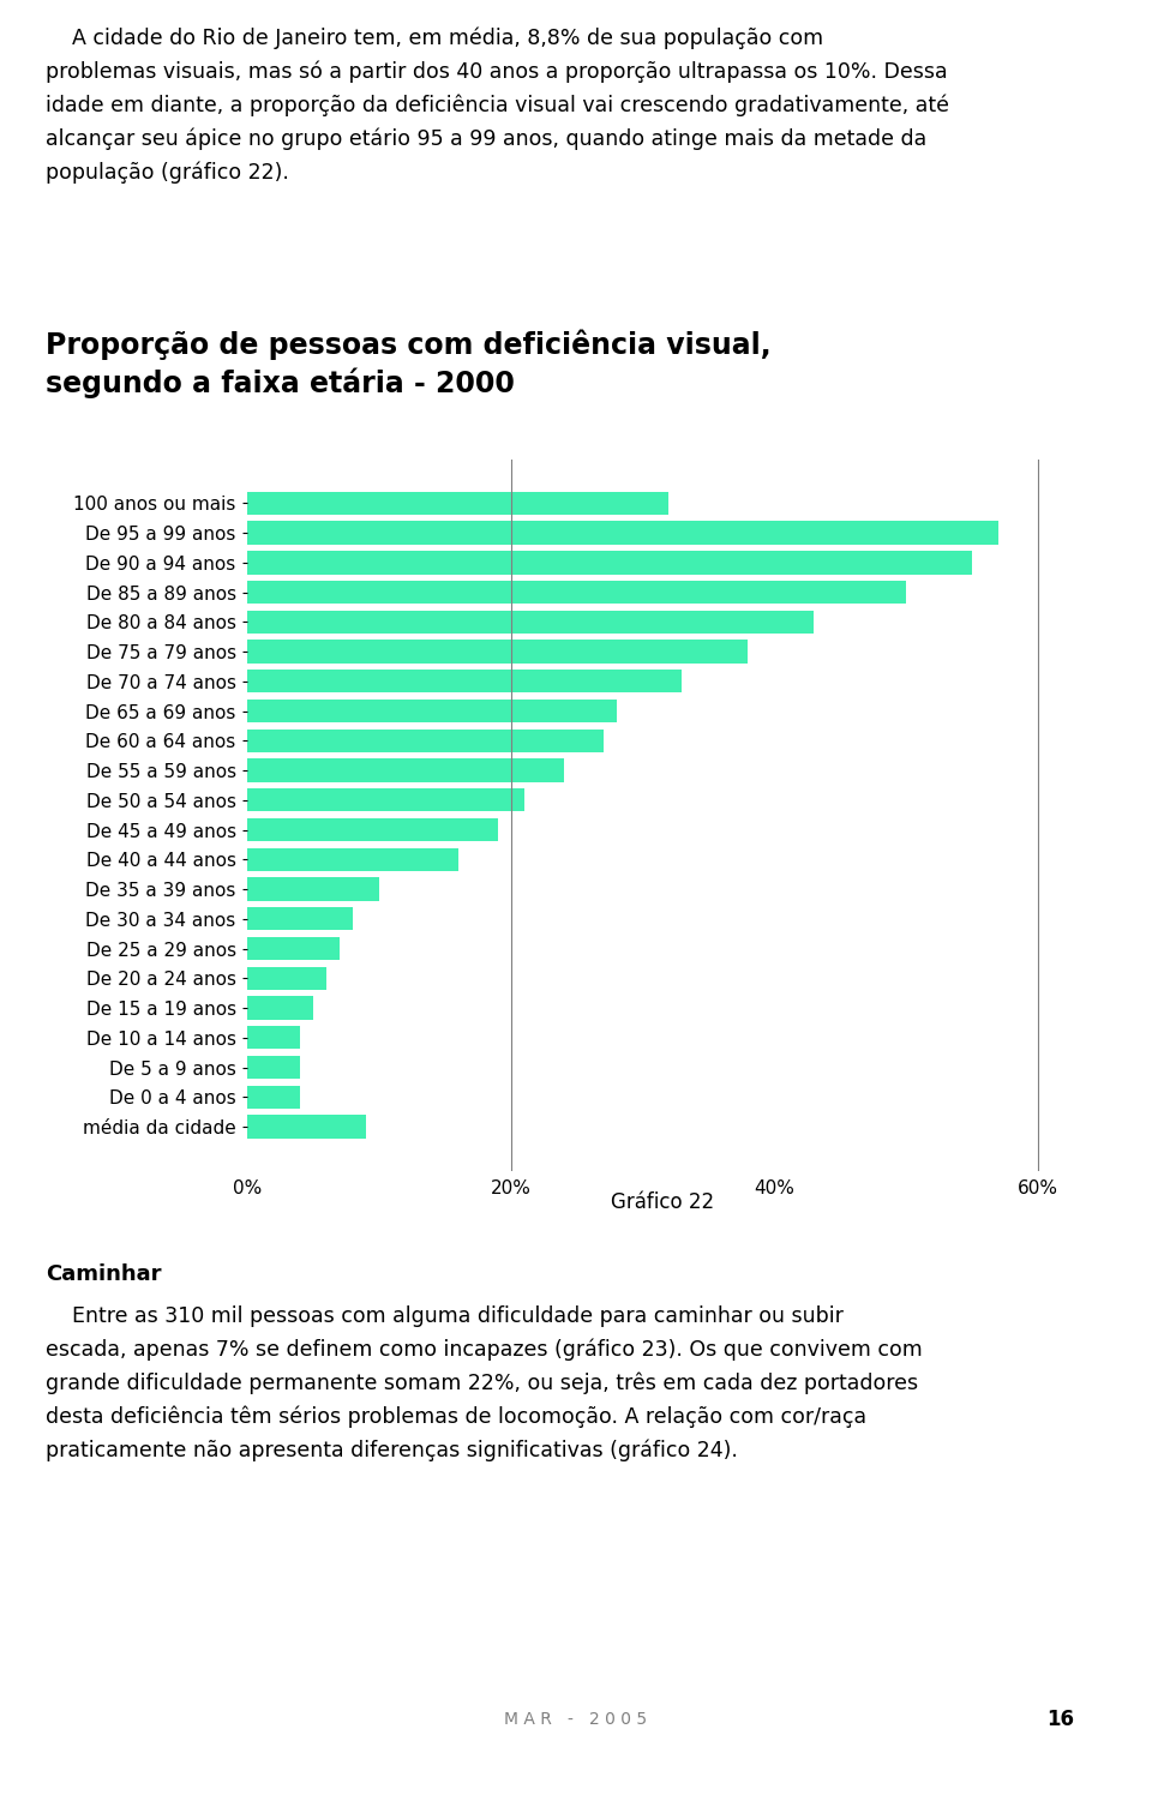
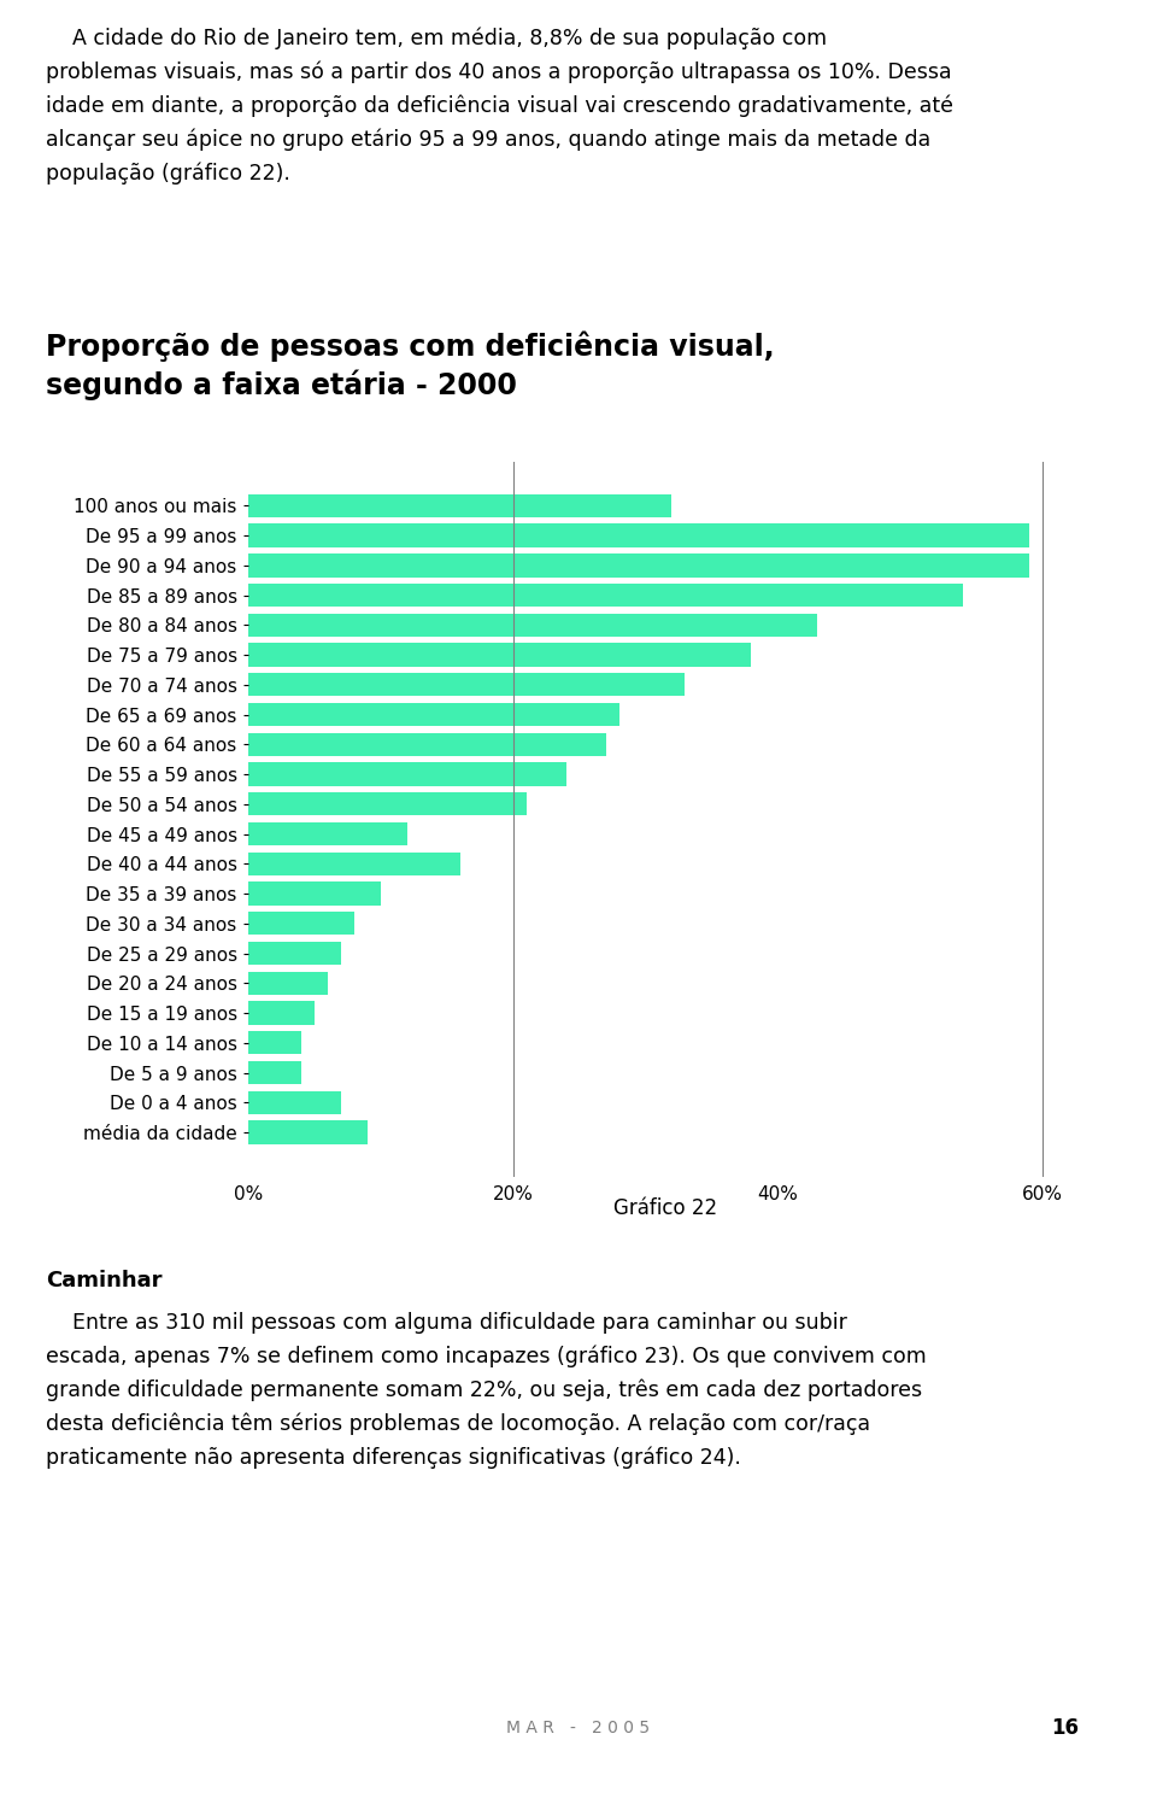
De 95 a 99 anos: 57% -> 59%
De 90 a 94 anos: 55% -> 59%
De 85 a 89 anos: 50% -> 54%
De 45 a 49 anos: 19% -> 12%
De 0 a 4 anos: 4% -> 7%
